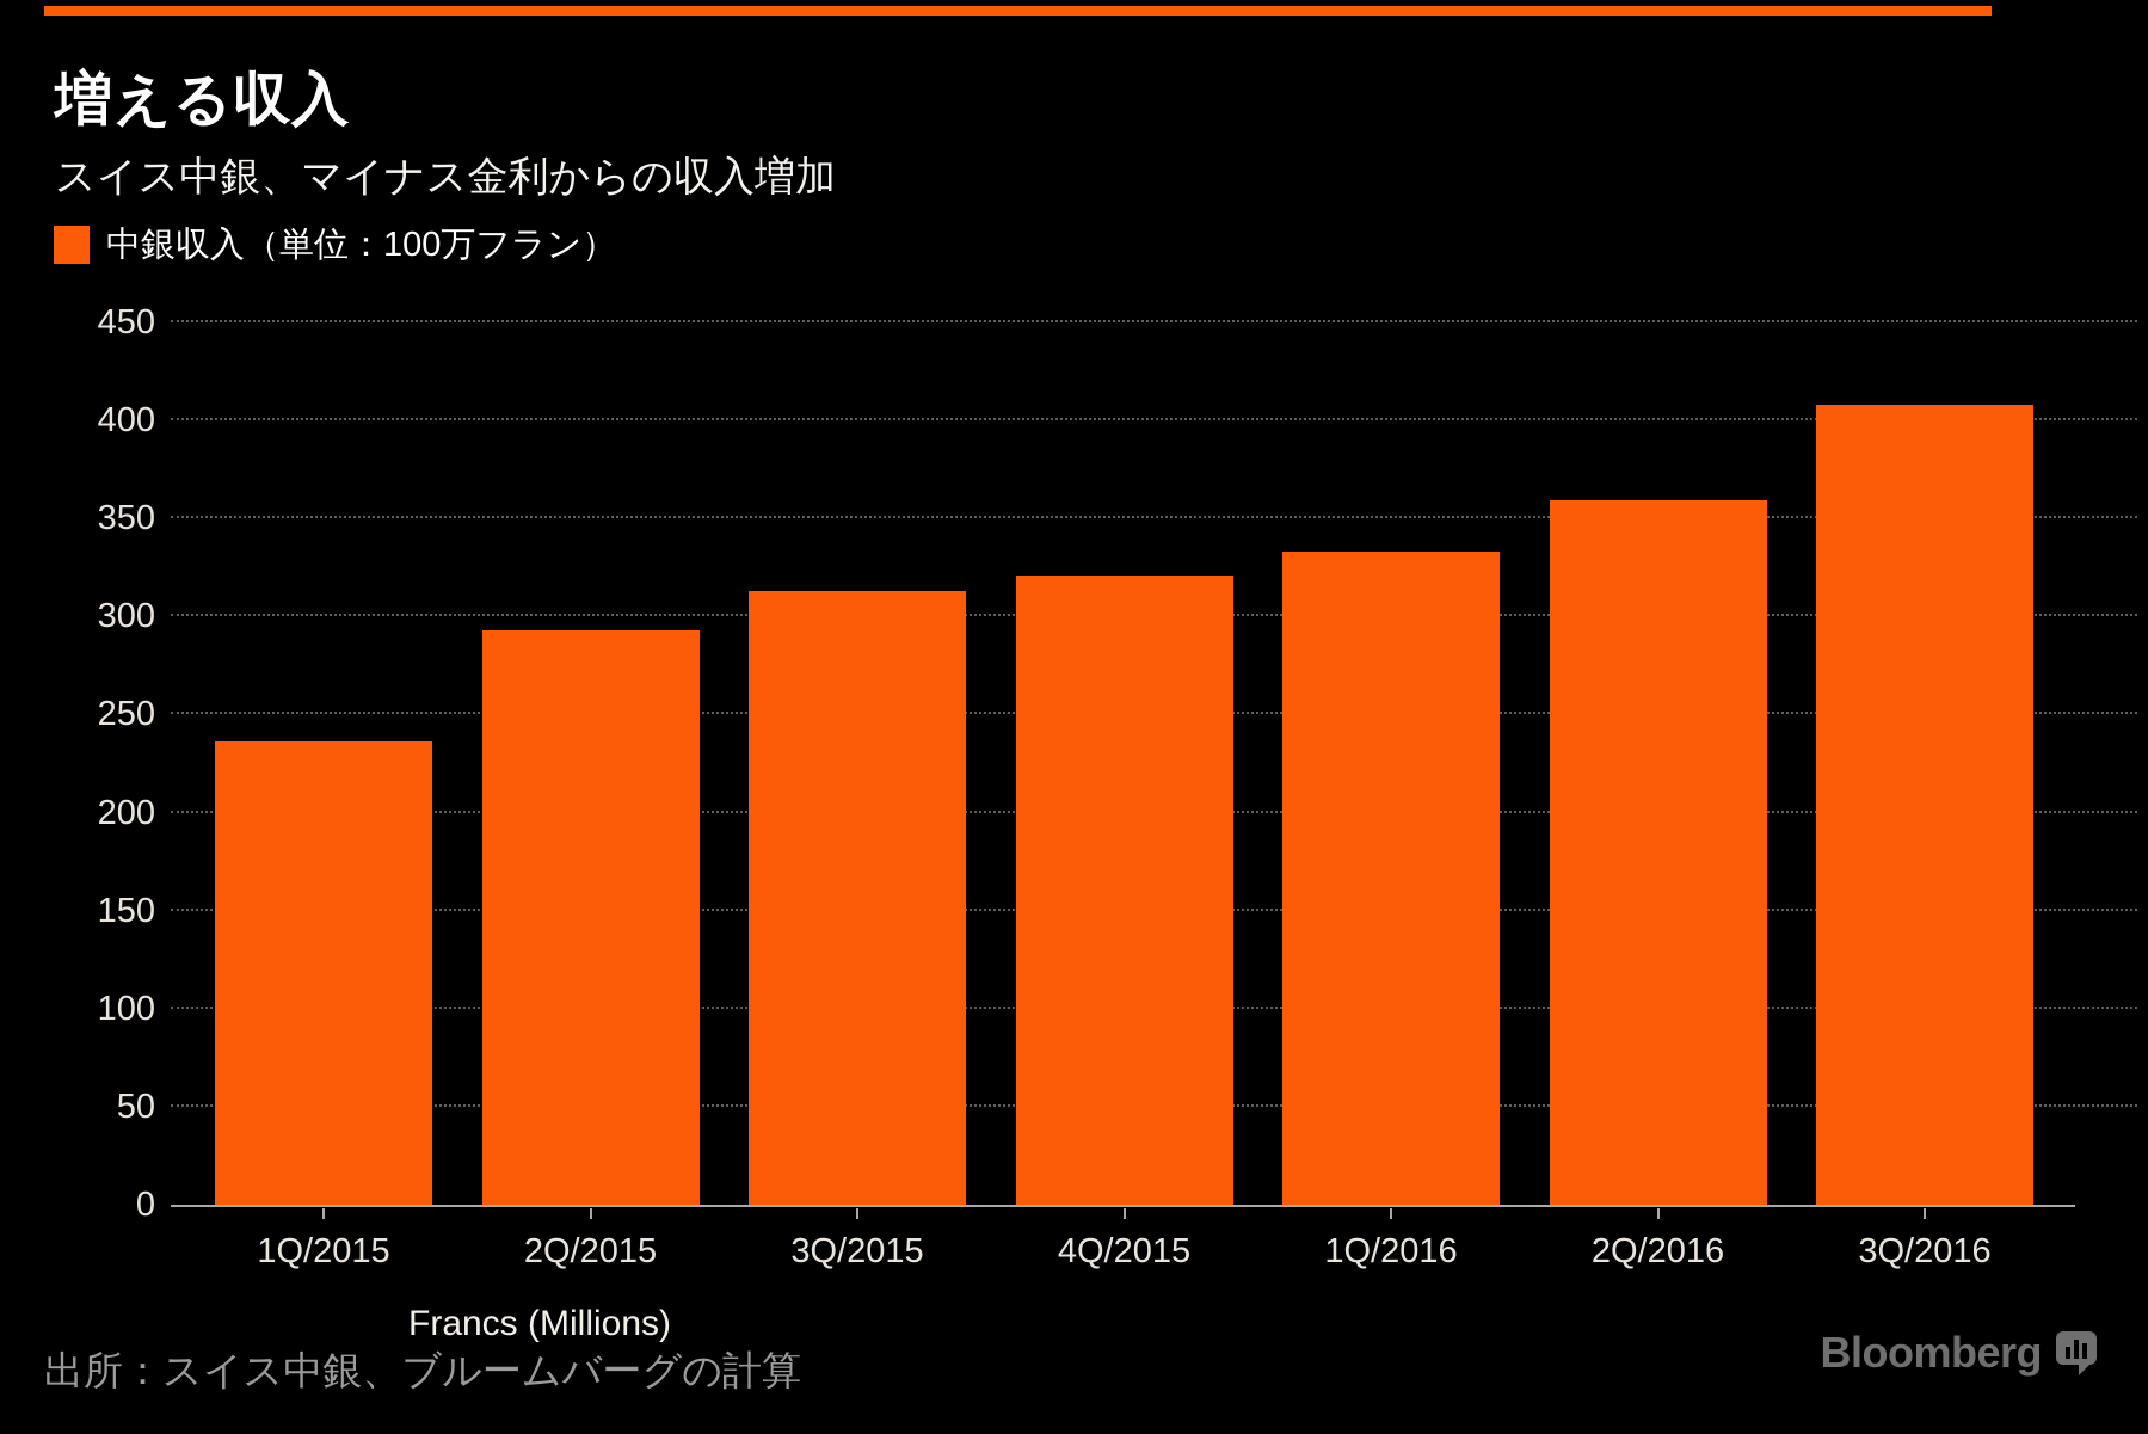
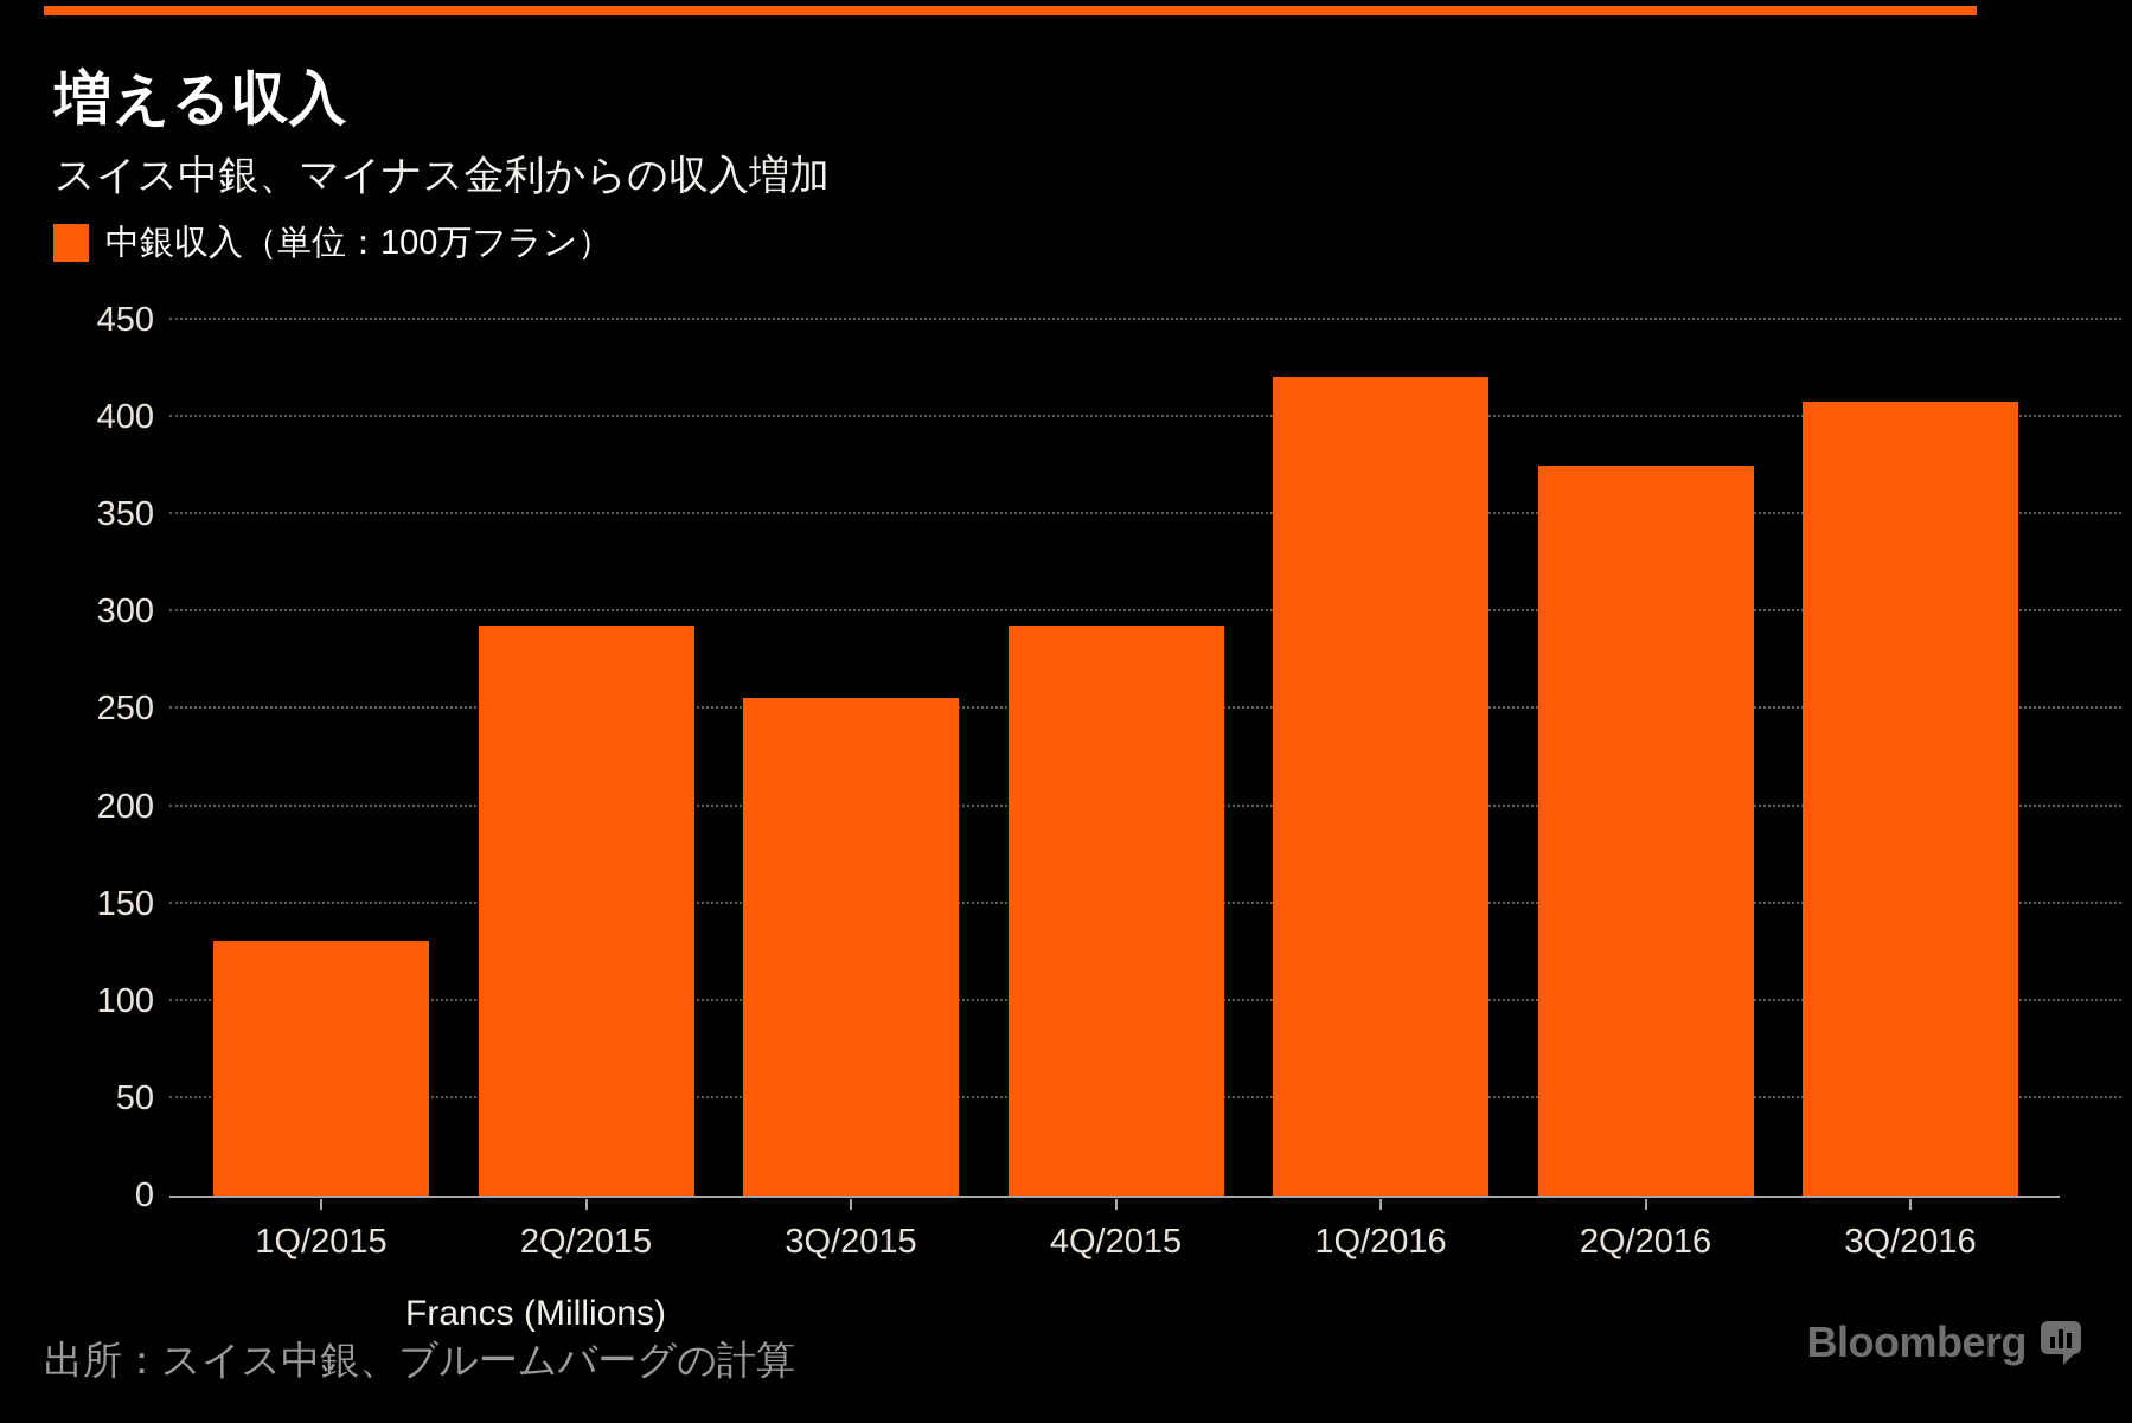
1Q/2015: 236 -> 131
3Q/2015: 313 -> 256
4Q/2015: 321 -> 293
1Q/2016: 333 -> 421
2Q/2016: 359 -> 375
